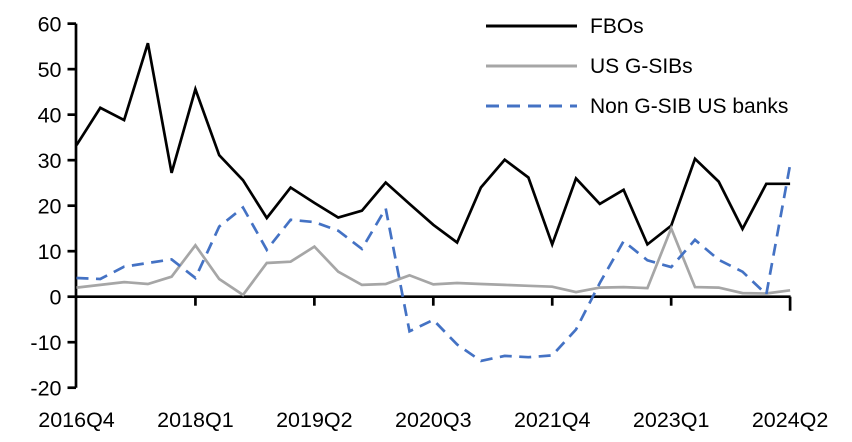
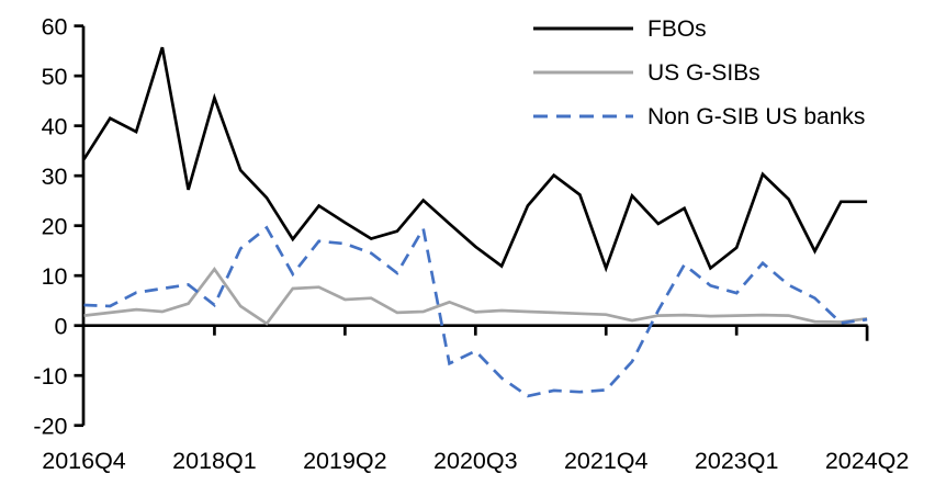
US G-SIBs/2019Q2: 11 -> 5
US G-SIBs/2023Q1: 15 -> 2
Non G-SIB US banks/2024Q2: 29 -> 1
